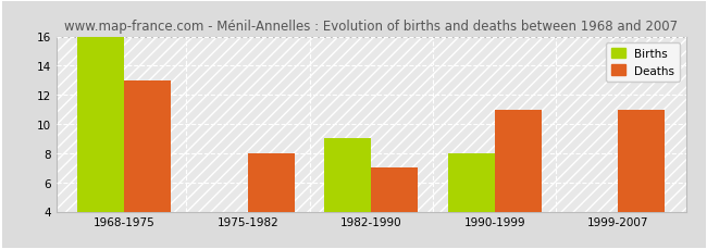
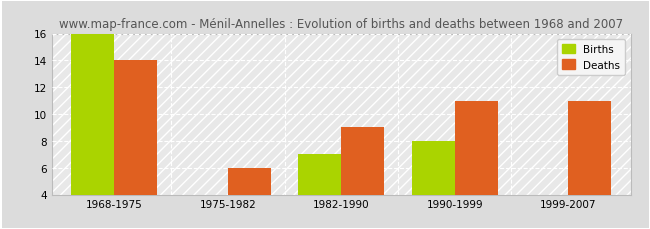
Deaths/1968-1975: 13 -> 14
Deaths/1975-1982: 8 -> 6
Births/1982-1990: 9 -> 7
Deaths/1982-1990: 7 -> 9
